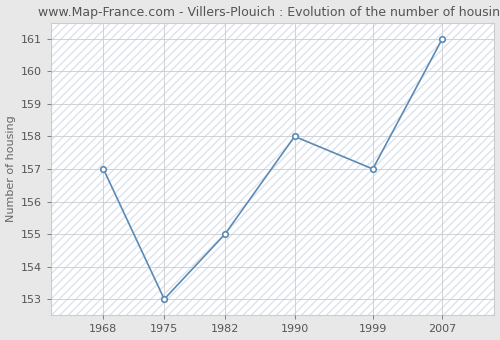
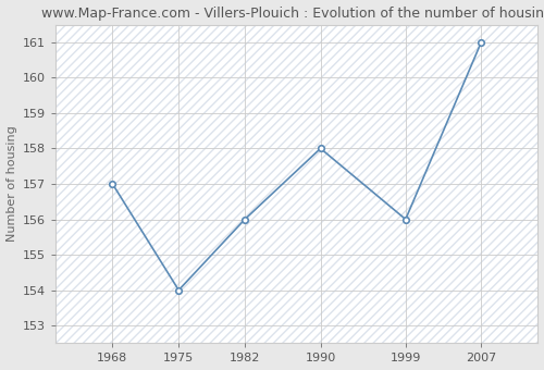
1975: 153 -> 154
1982: 155 -> 156
1999: 157 -> 156
